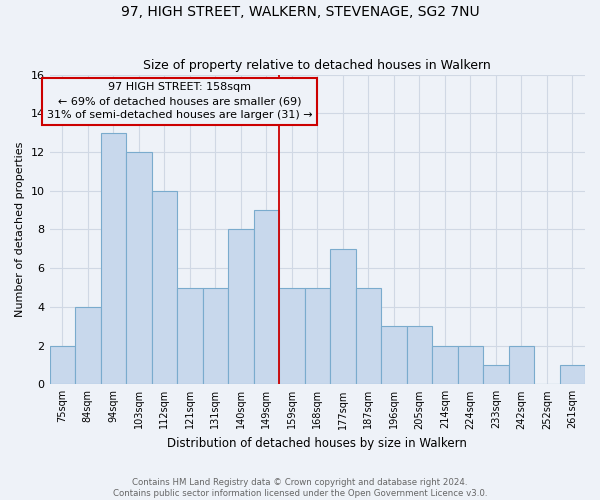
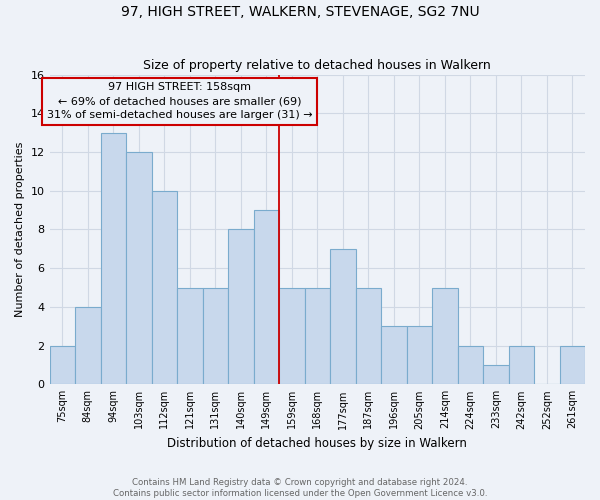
214sqm: 2 -> 5
261sqm: 1 -> 2
